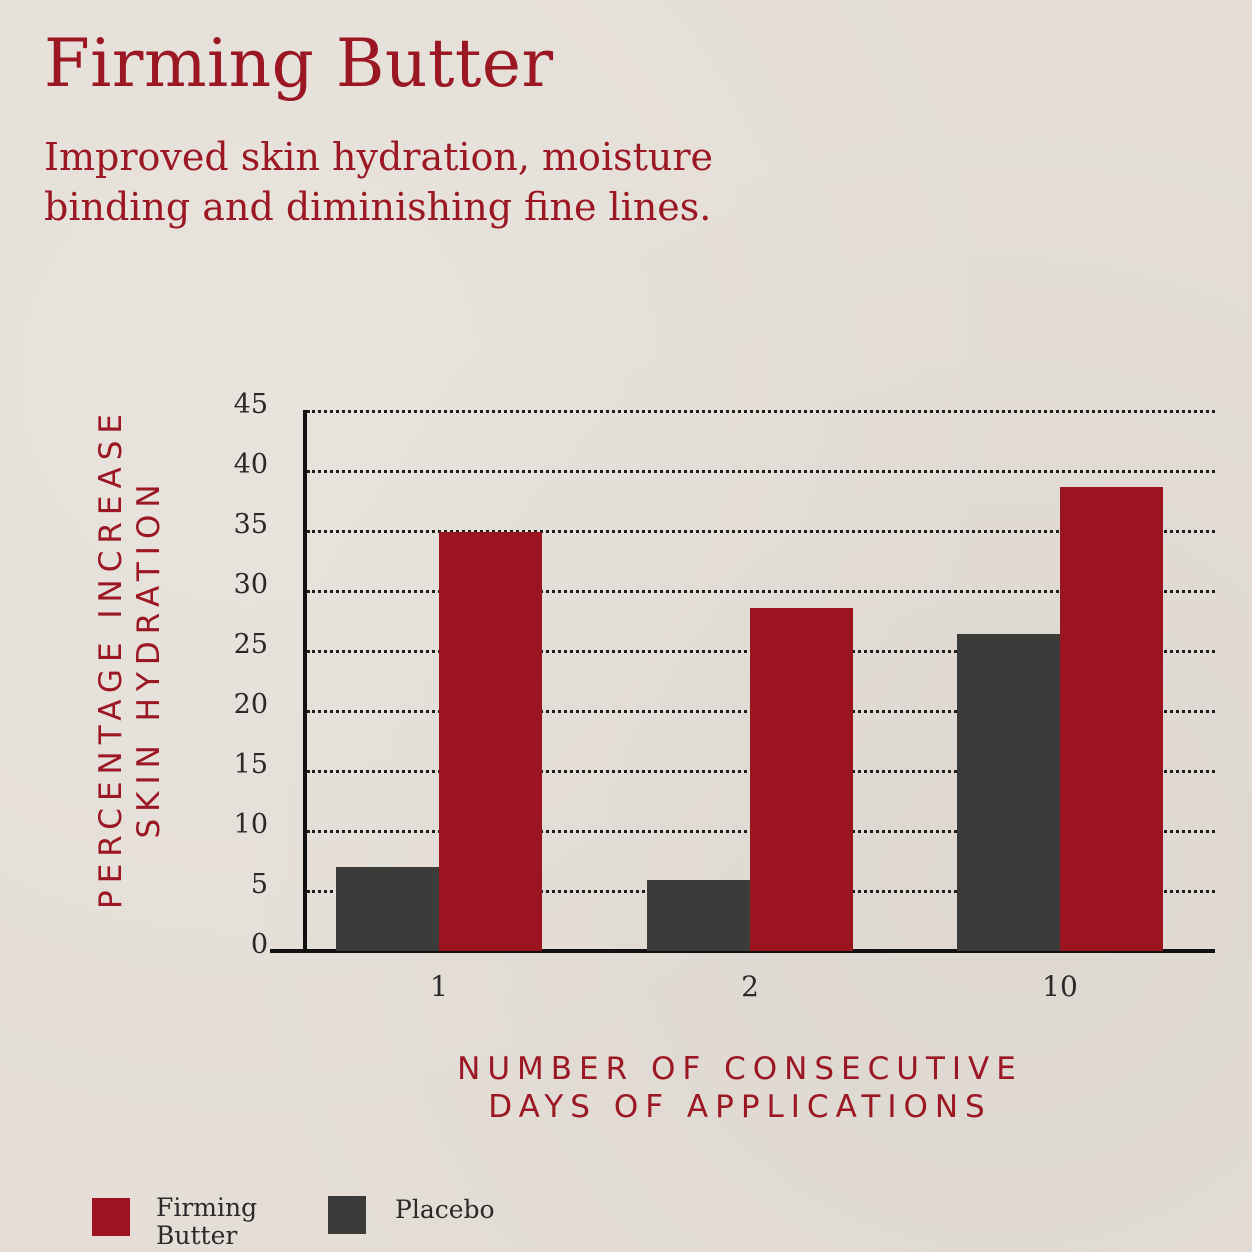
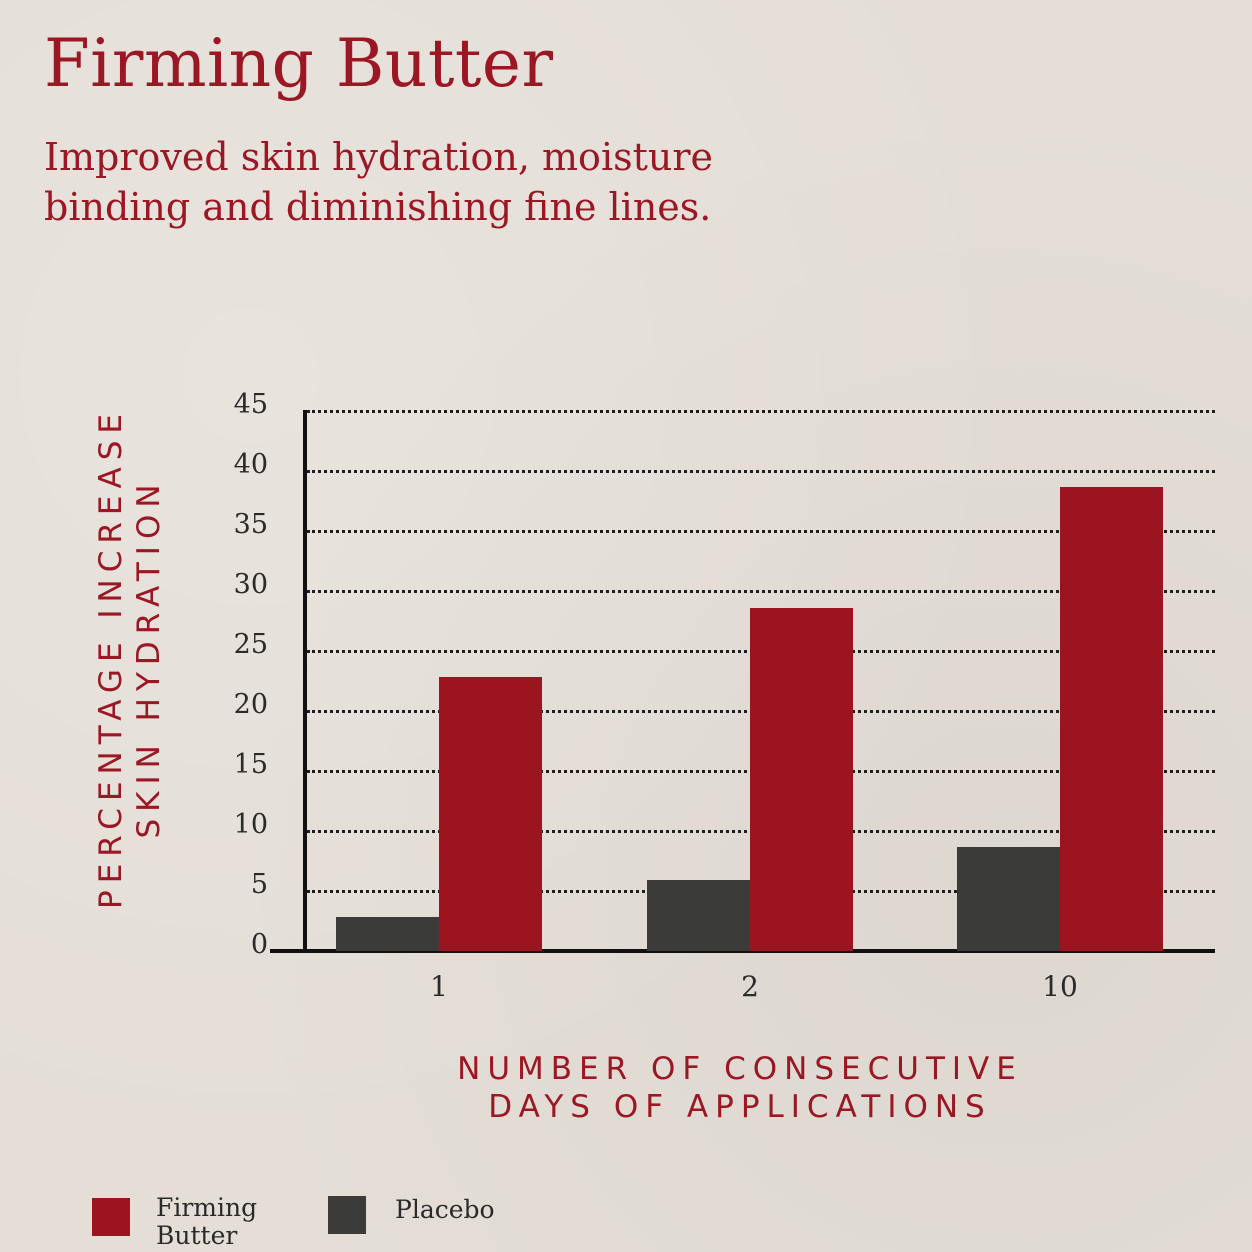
Placebo/1: 7.0 -> 2.8
Firming Butter/1: 34.9 -> 22.8
Placebo/10: 26.4 -> 8.7
